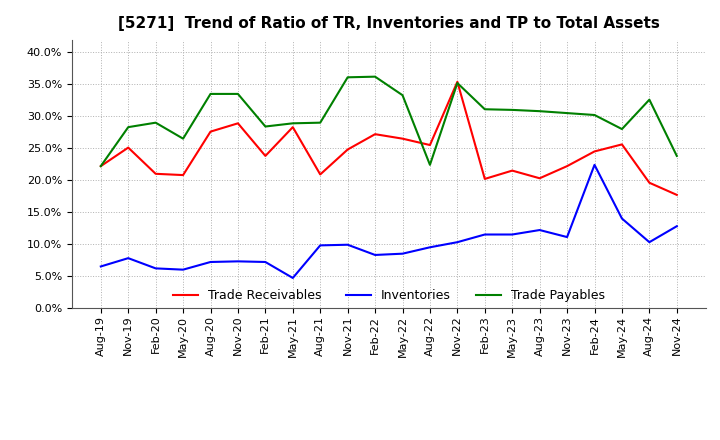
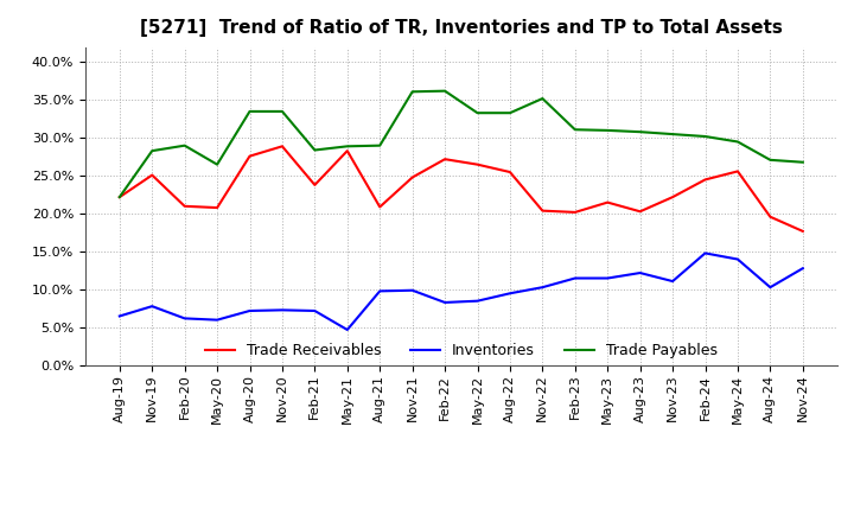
Trade Payables/Aug-22: 22.4% -> 33.3%
Trade Receivables/Nov-22: 35.4% -> 20.4%
Inventories/Feb-24: 22.4% -> 14.8%
Trade Payables/May-24: 28.0% -> 29.5%
Trade Payables/Aug-24: 32.6% -> 27.1%
Trade Payables/Nov-24: 23.8% -> 26.8%
